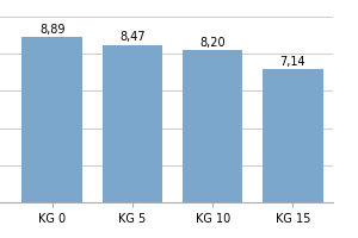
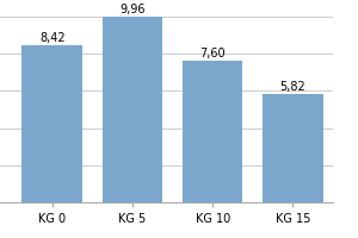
KG 0: 8,89 -> 8,42
KG 5: 8,47 -> 9,96
KG 10: 8,20 -> 7,60
KG 15: 7,14 -> 5,82
